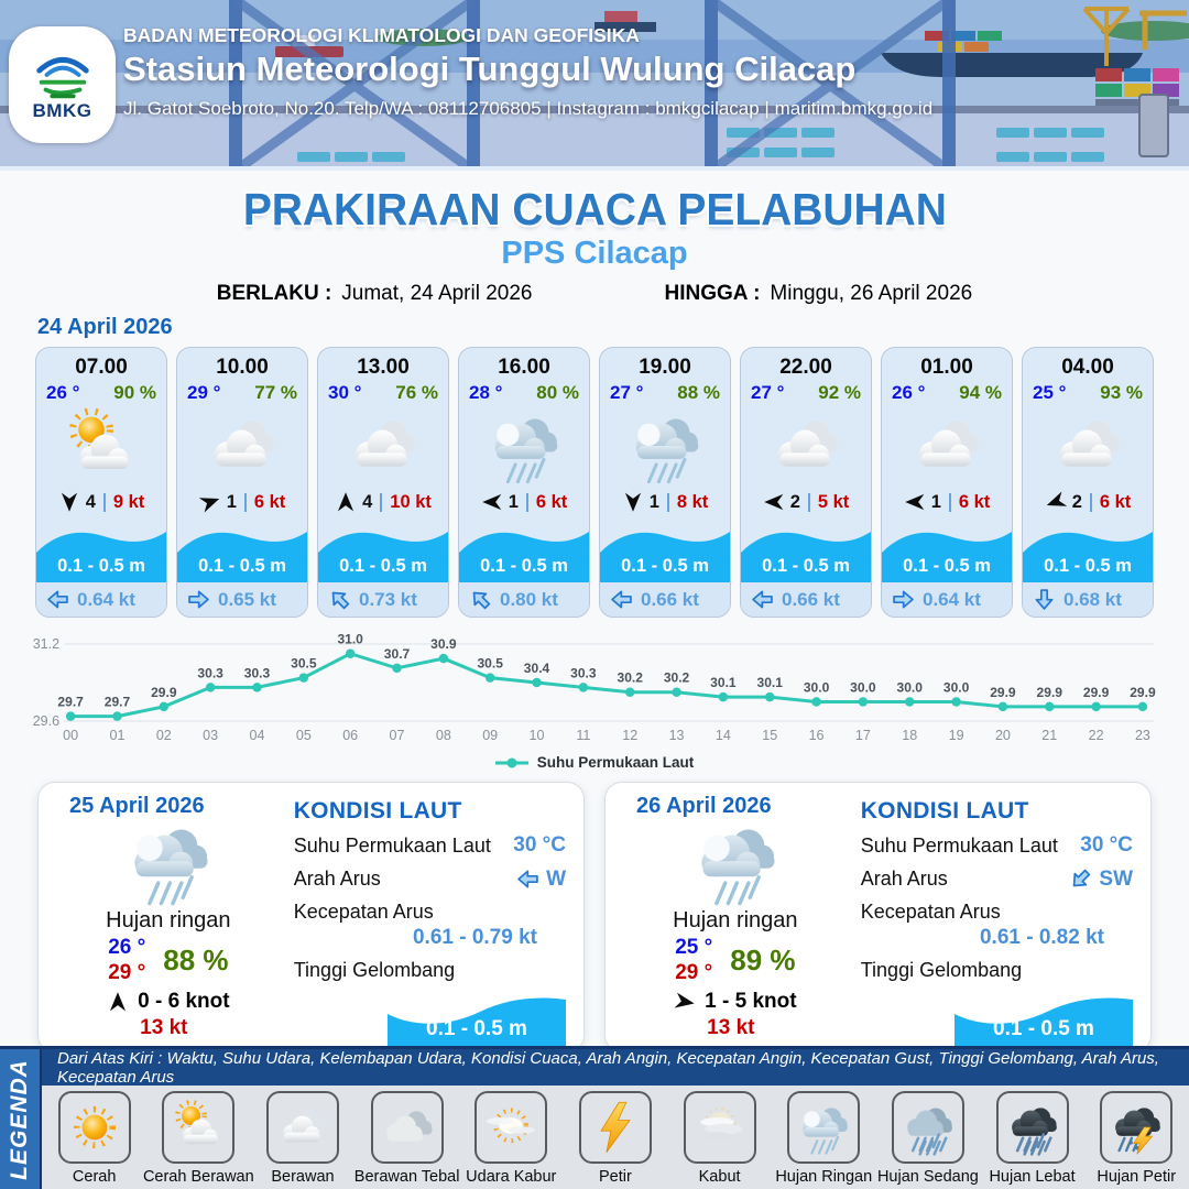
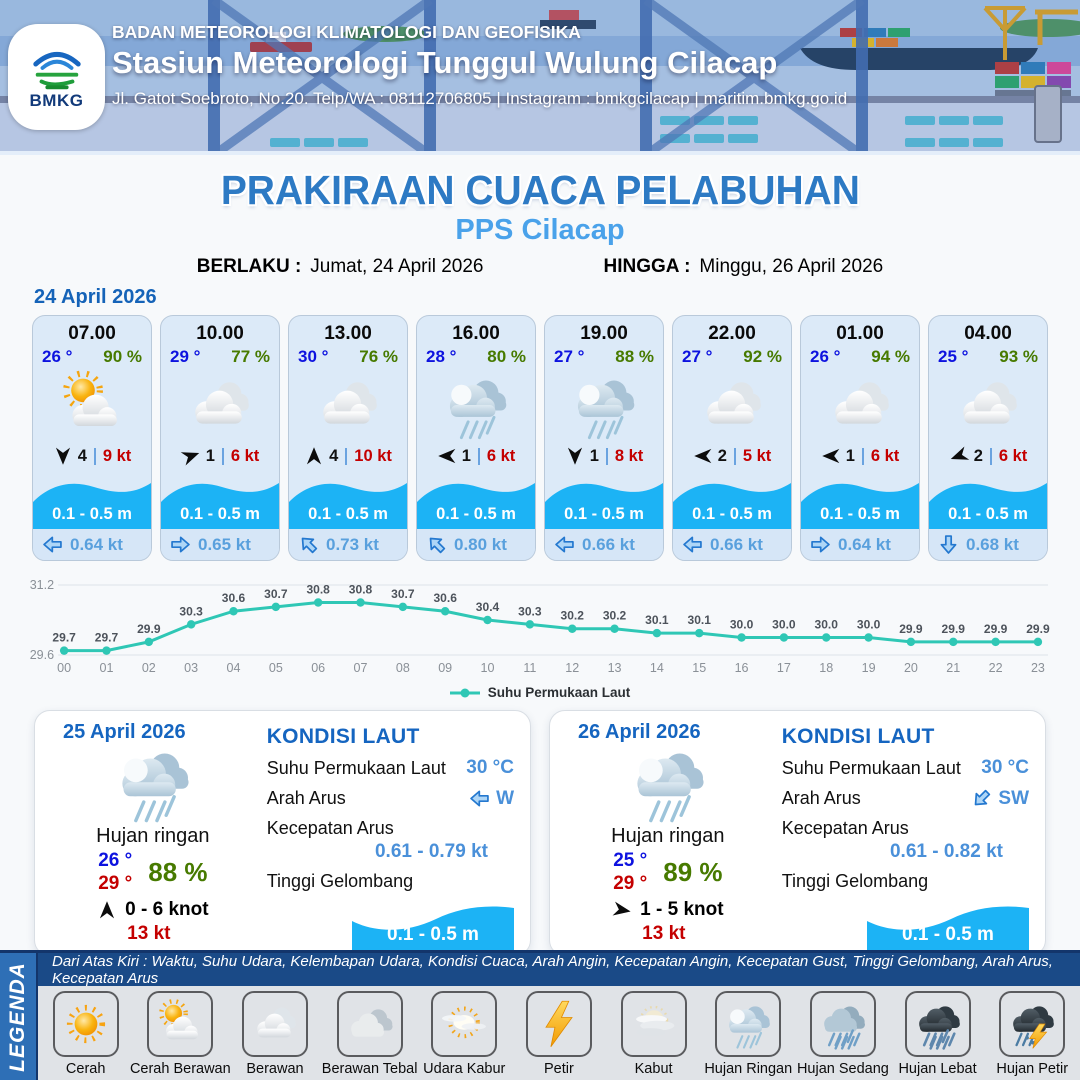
04: 30.3 -> 30.6
05: 30.5 -> 30.7
06: 31.0 -> 30.8
07: 30.7 -> 30.8
08: 30.9 -> 30.7
09: 30.5 -> 30.6
